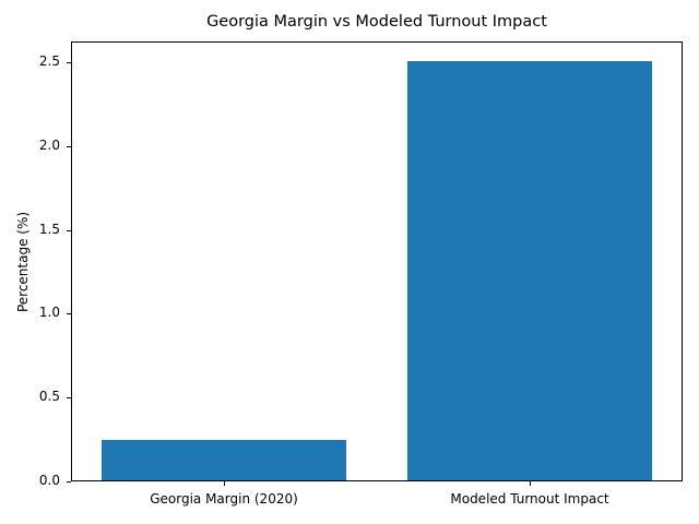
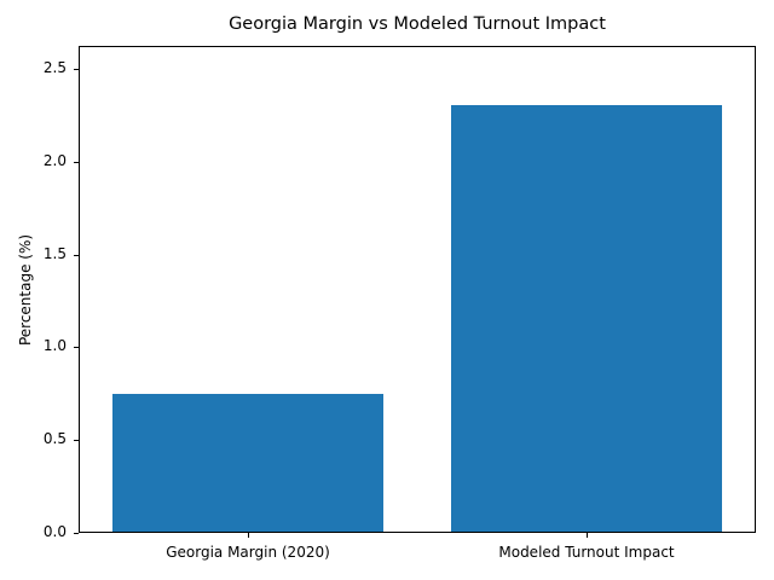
Georgia Margin (2020): 0.24 -> 0.74
Modeled Turnout Impact: 2.50 -> 2.30
